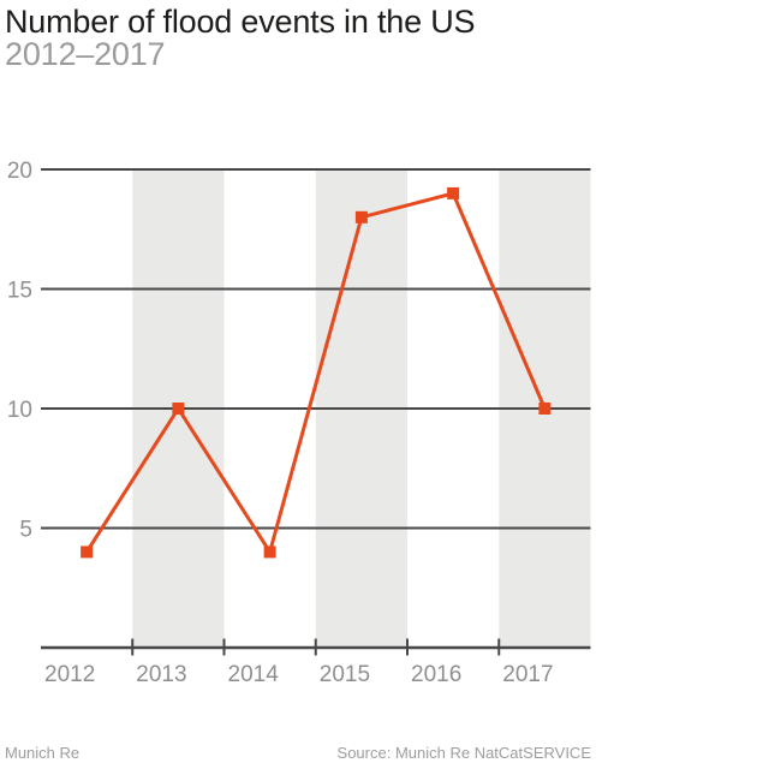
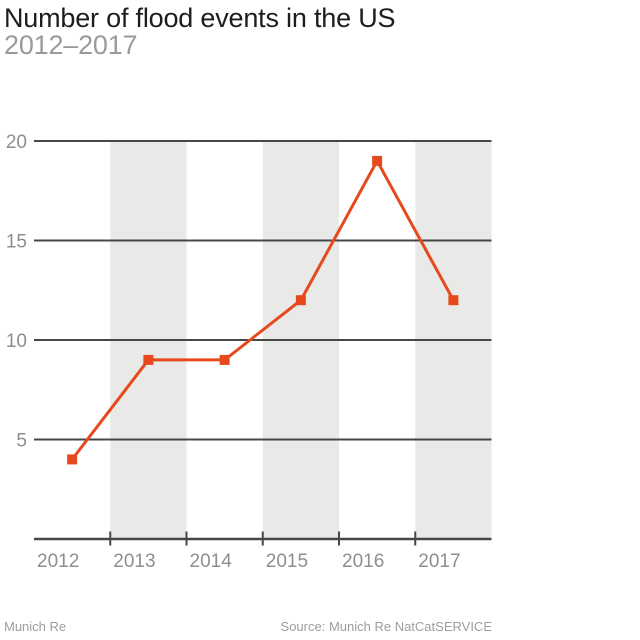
2013: 10 -> 9
2014: 4 -> 9
2015: 18 -> 12
2017: 10 -> 12
